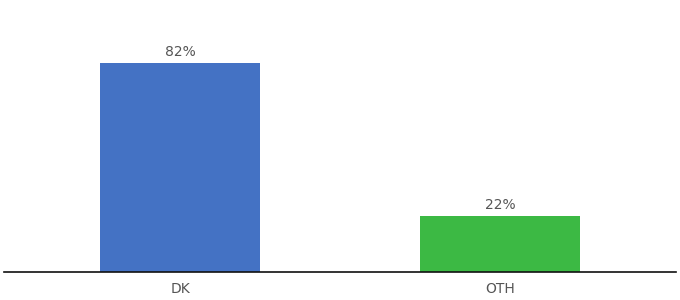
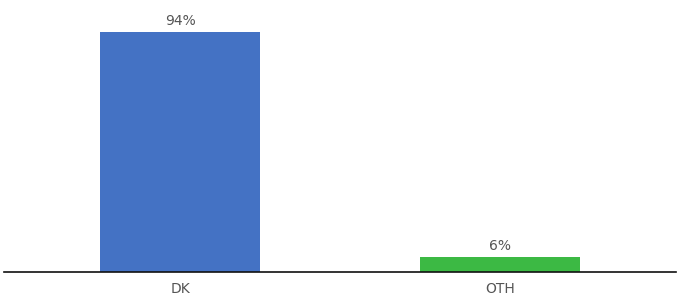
DK: 82% -> 94%
OTH: 22% -> 6%
